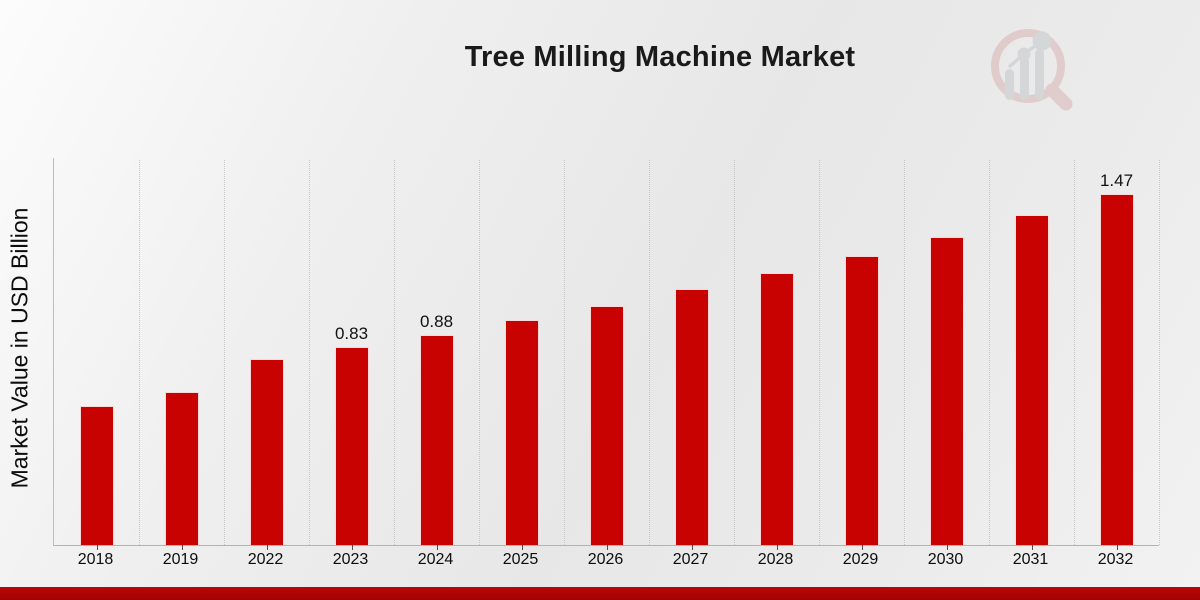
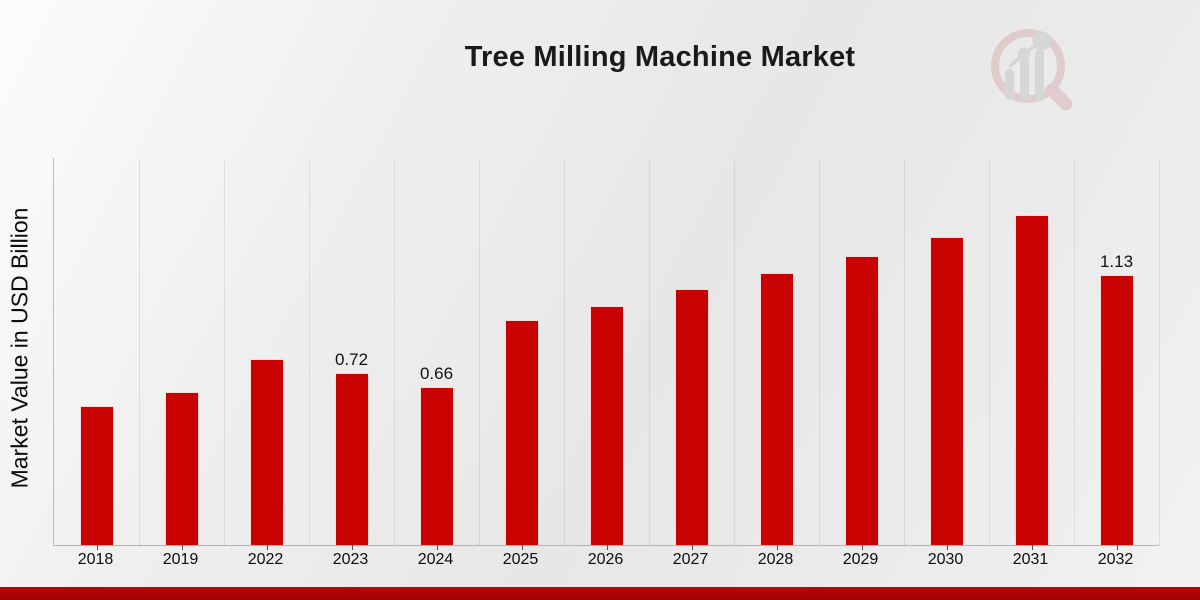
2023: 0.83 -> 0.72
2024: 0.88 -> 0.66
2032: 1.47 -> 1.13
